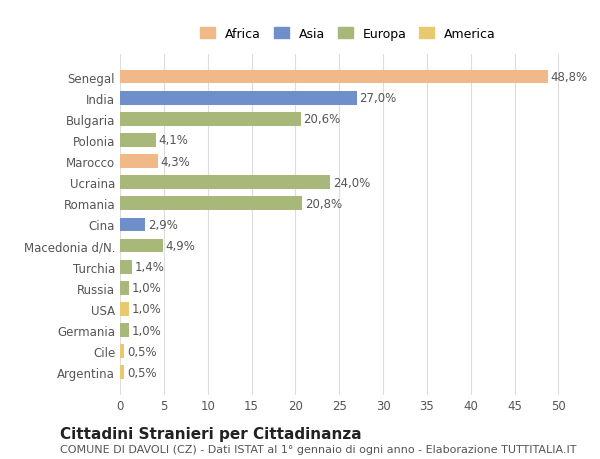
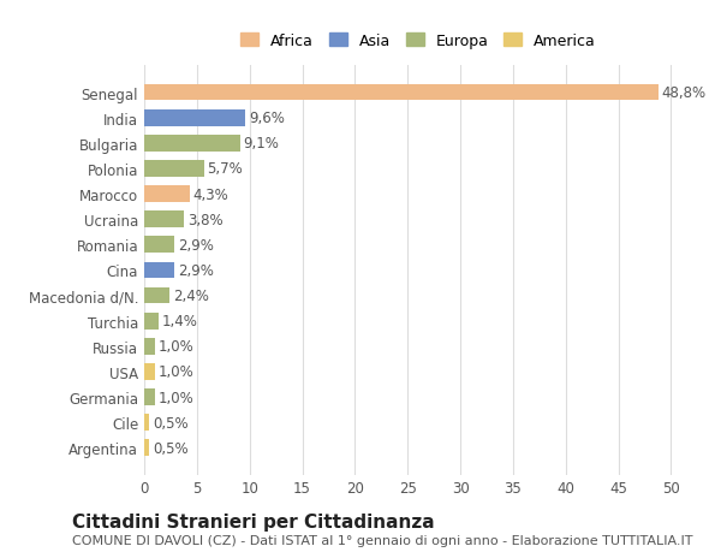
India: 27,0% -> 9,6%
Bulgaria: 20,6% -> 9,1%
Polonia: 4,1% -> 5,7%
Ucraina: 24,0% -> 3,8%
Romania: 20,8% -> 2,9%
Macedonia d/N.: 4,9% -> 2,4%
